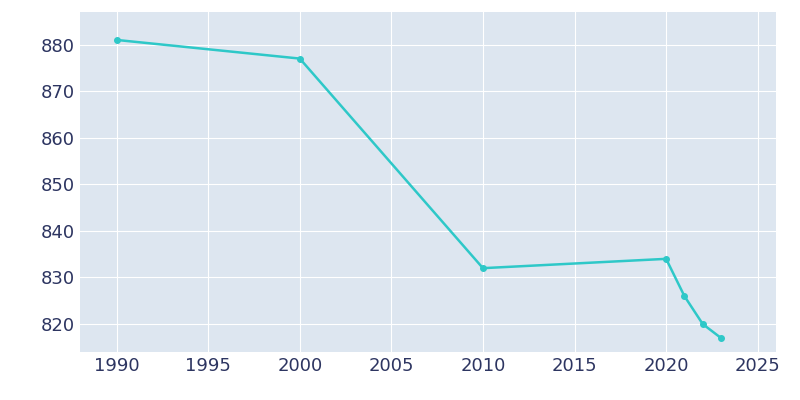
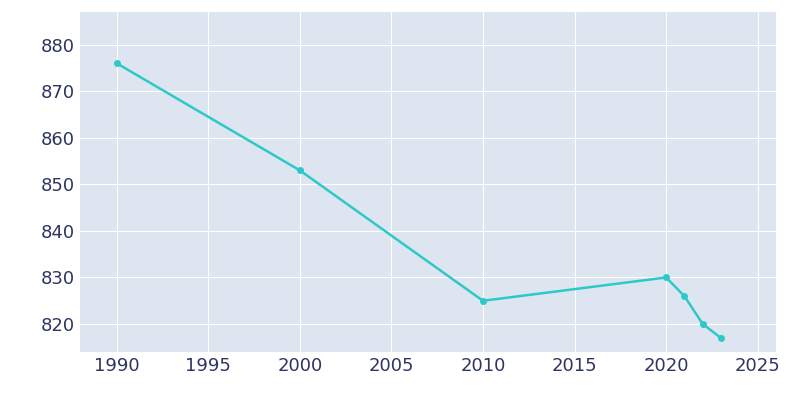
1990: 881 -> 876
2000: 877 -> 853
2010: 832 -> 825
2020: 834 -> 830
